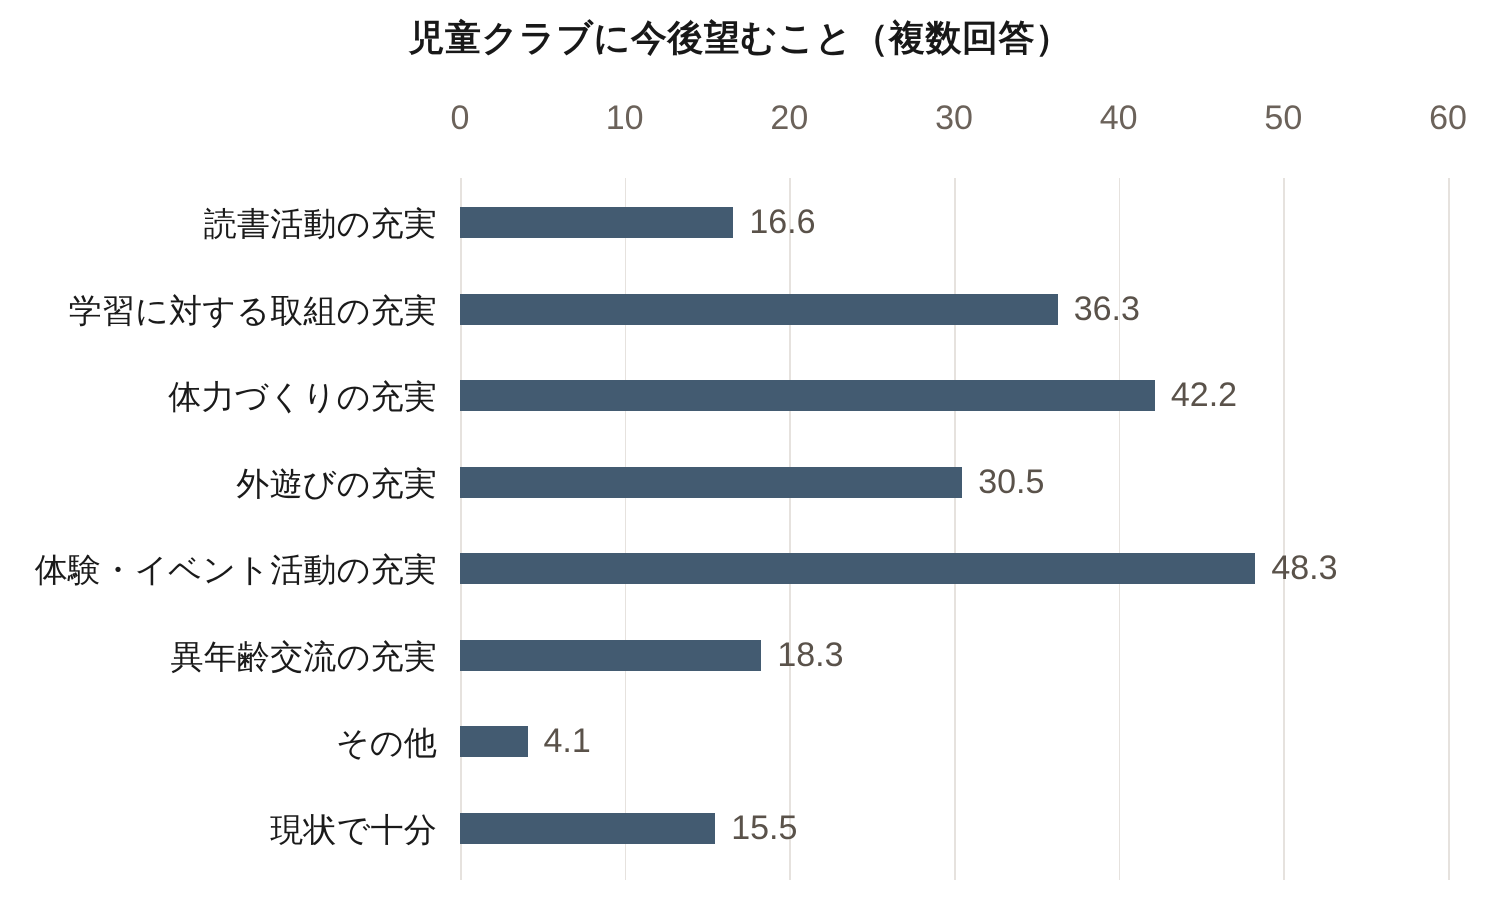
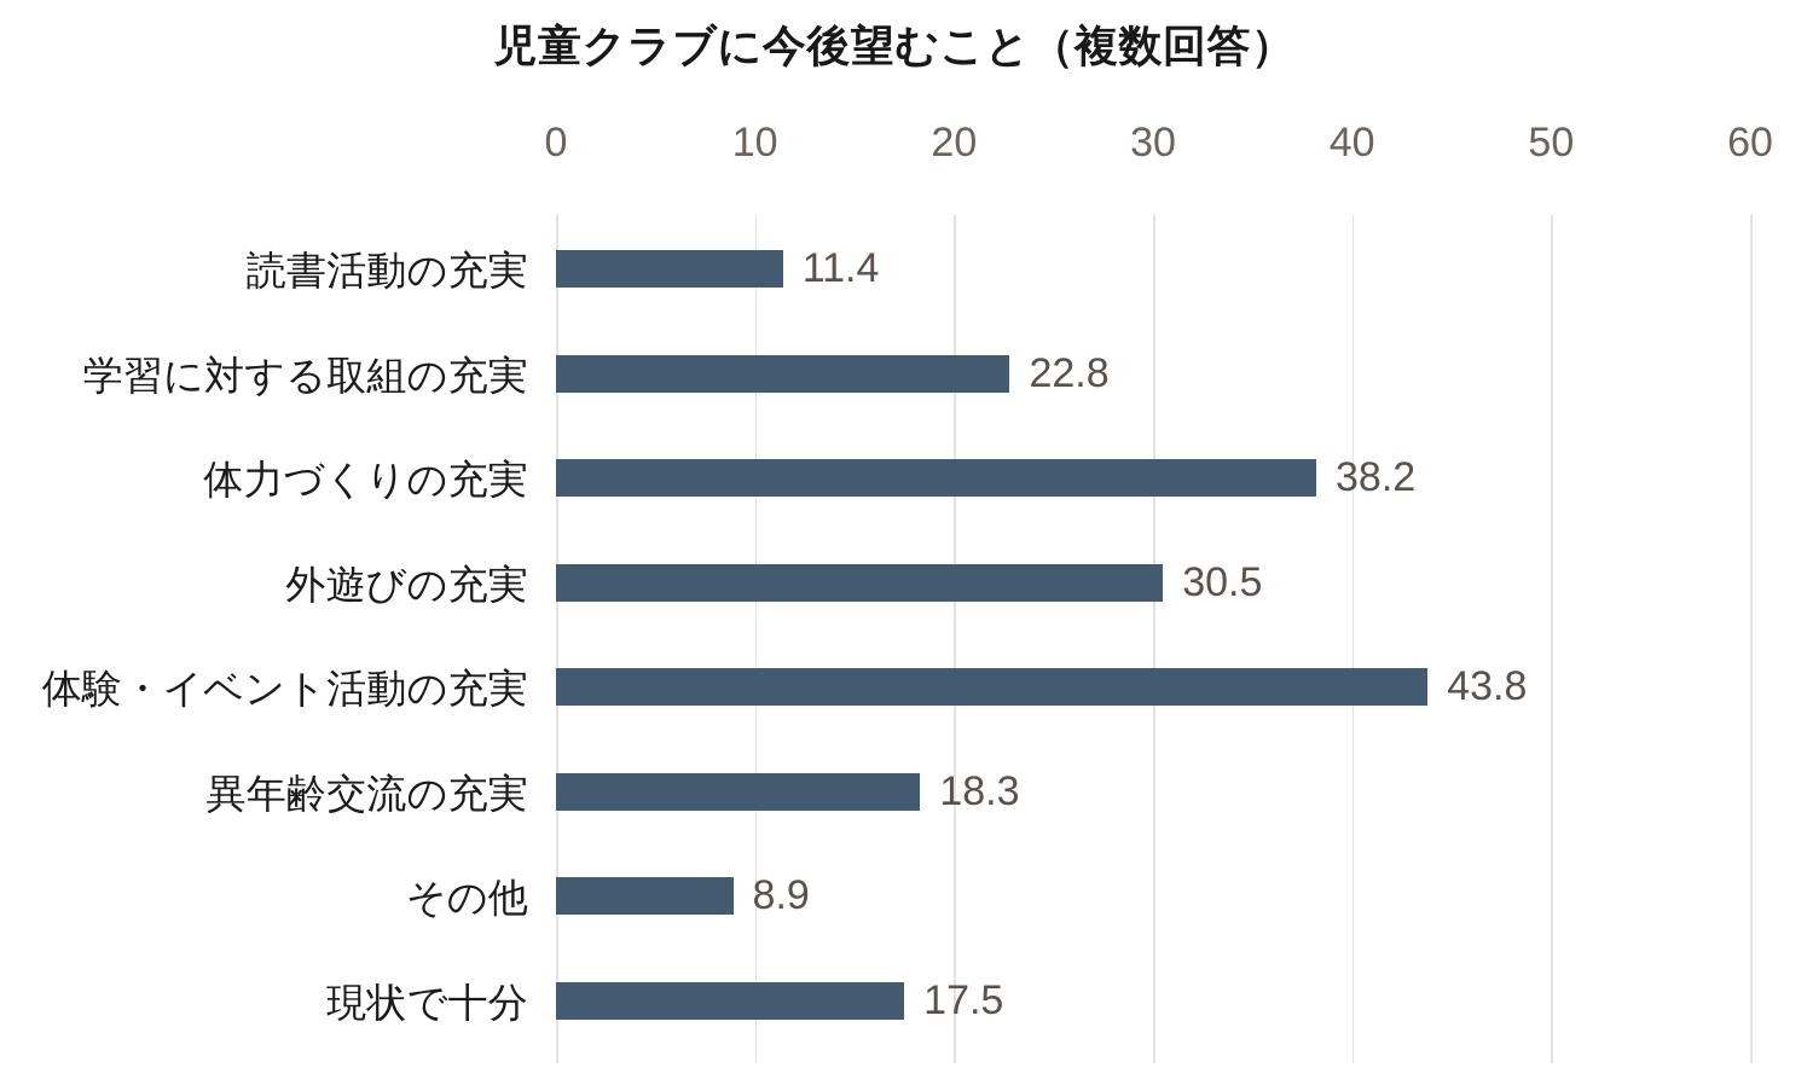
読書活動の充実: 16.6 -> 11.4
学習に対する取組の充実: 36.3 -> 22.8
体力づくりの充実: 42.2 -> 38.2
体験・イベント活動の充実: 48.3 -> 43.8
その他: 4.1 -> 8.9
現状で十分: 15.5 -> 17.5
